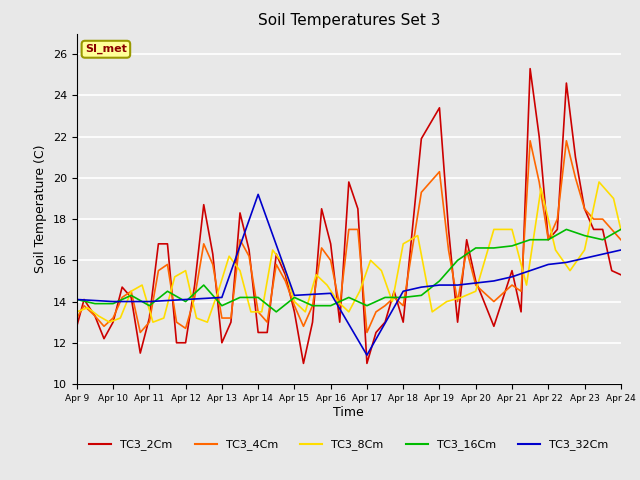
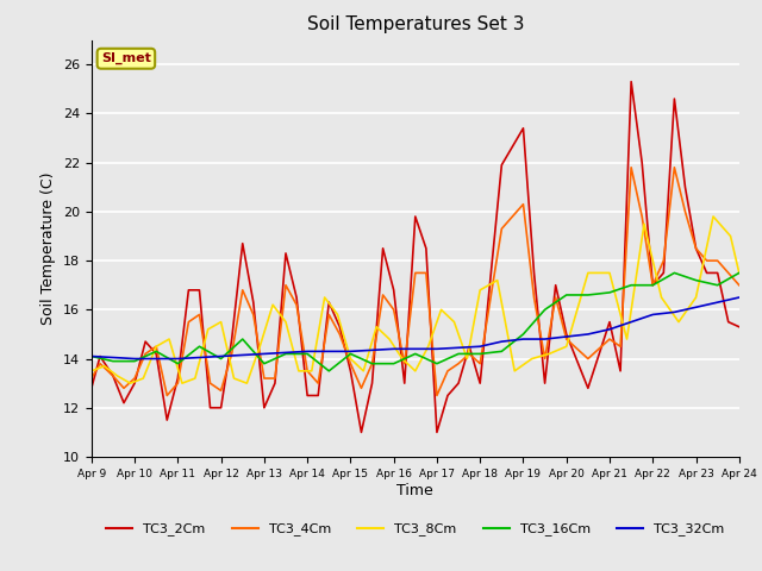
TC3_32Cm/Apr 14: 19.2 -> 14.3
TC3_32Cm/Apr 17: 11.4 -> 14.4
